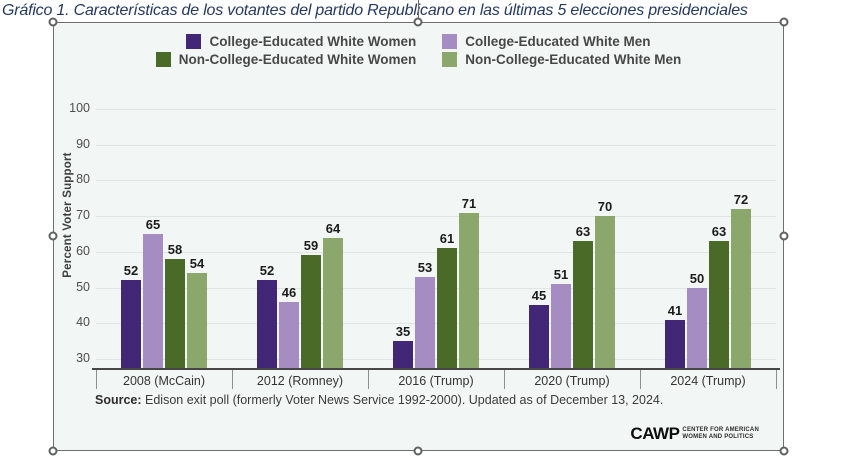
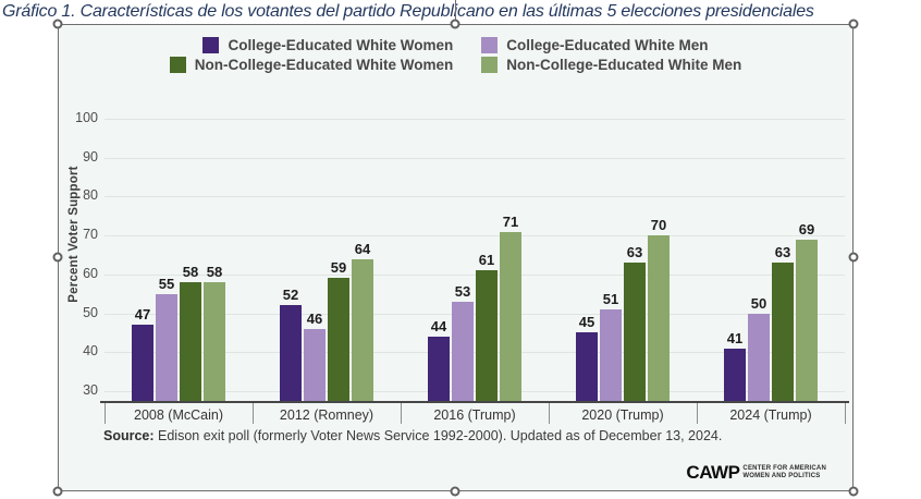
College-Educated White Women/2008 (McCain): 52 -> 47
College-Educated White Men/2008 (McCain): 65 -> 55
Non-College-Educated White Men/2008 (McCain): 54 -> 58
College-Educated White Women/2016 (Trump): 35 -> 44
Non-College-Educated White Men/2024 (Trump): 72 -> 69
